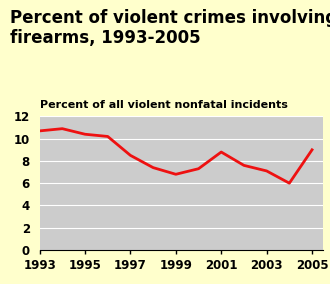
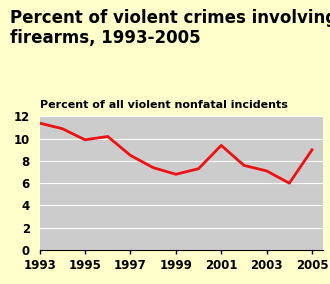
1993: 10.7 -> 11.4
1995: 10.4 -> 9.9
2001: 8.8 -> 9.4
